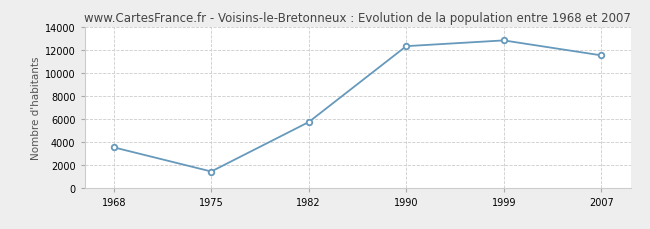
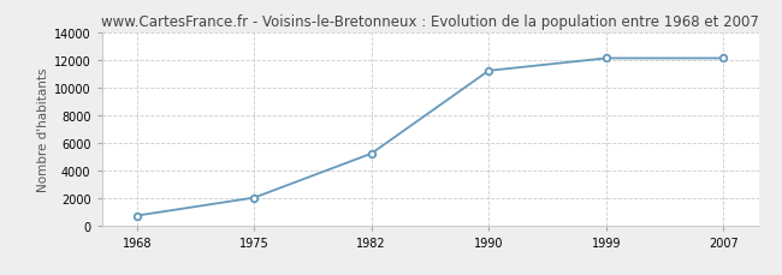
1968: 3500 -> 700
1975: 1400 -> 2000
1982: 5700 -> 5200
1990: 12300 -> 11200
1999: 12800 -> 12100
2007: 11500 -> 12100
